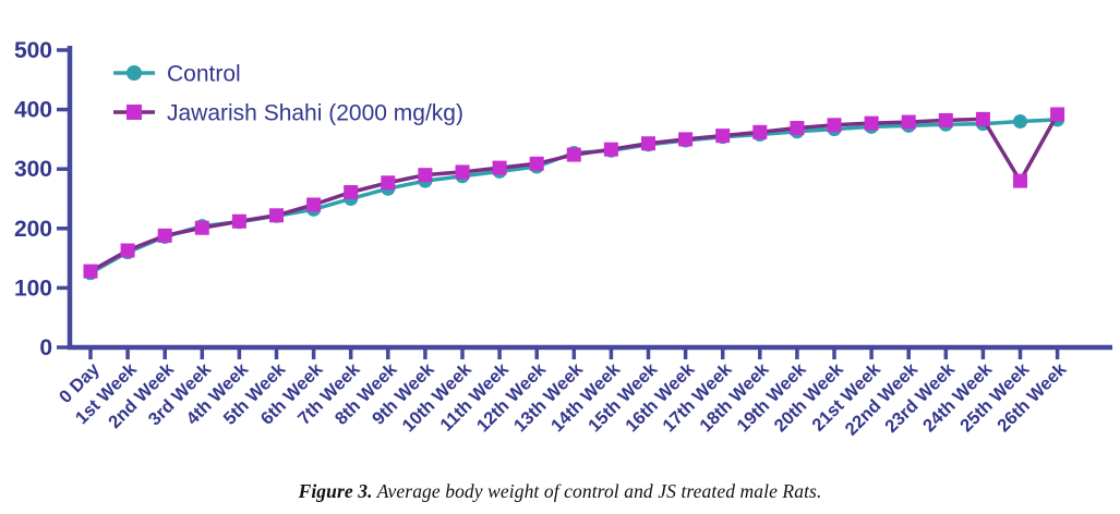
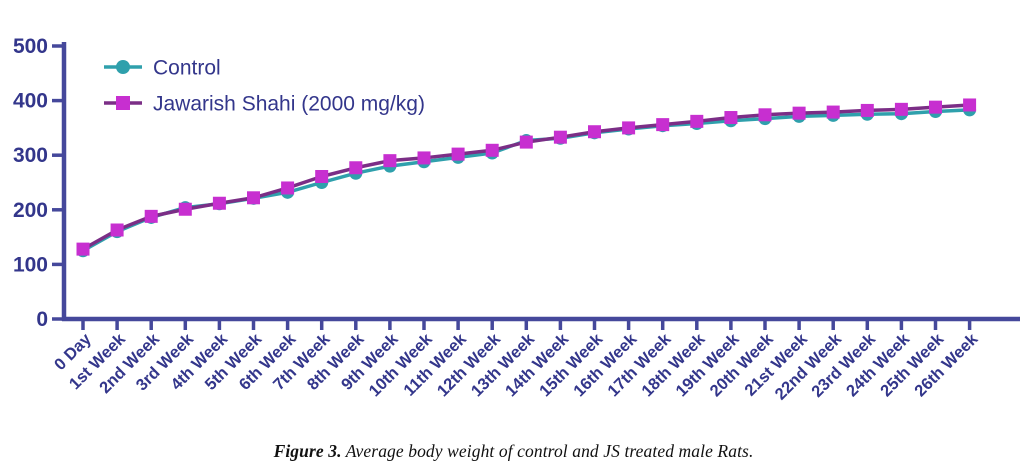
Jawarish Shahi (2000 mg/kg)/25th Week: 280 -> 390
